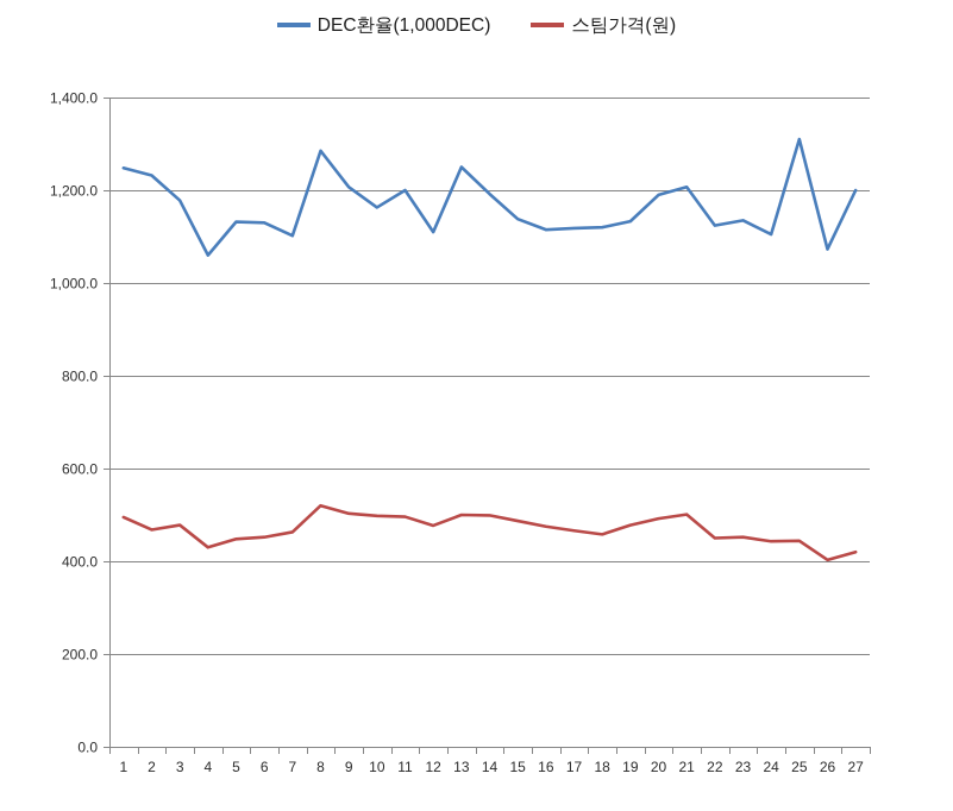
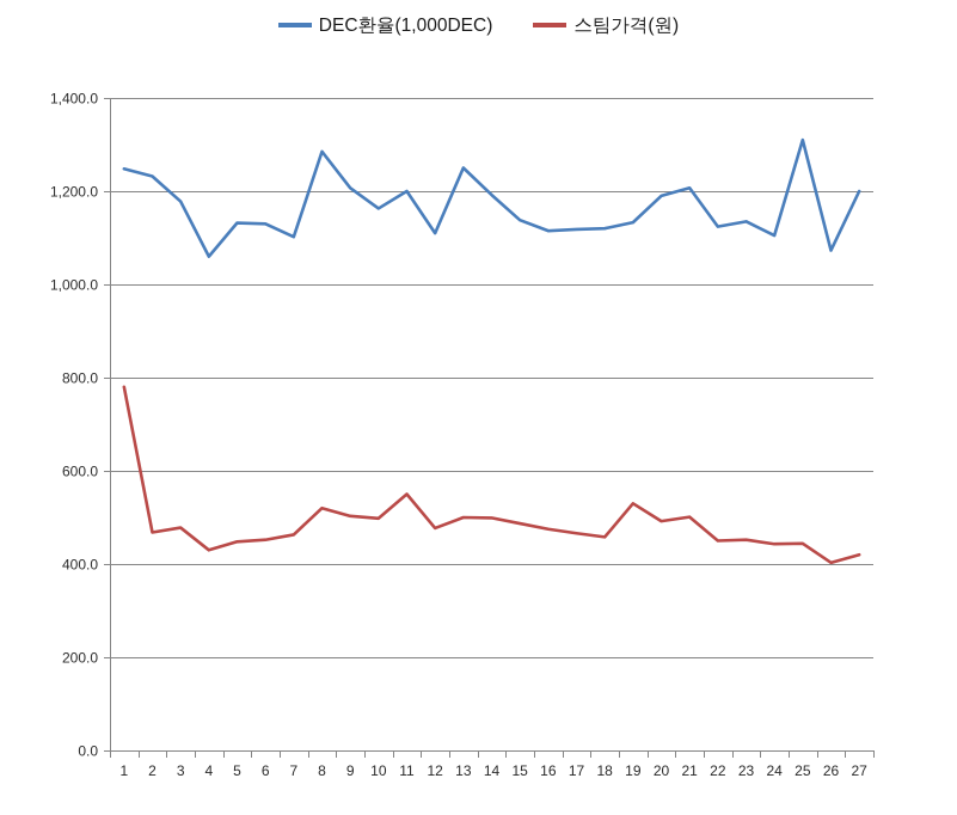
스팀가격(원)/1: 500 -> 780
스팀가격(원)/11: 500 -> 550
스팀가격(원)/19: 480 -> 530
